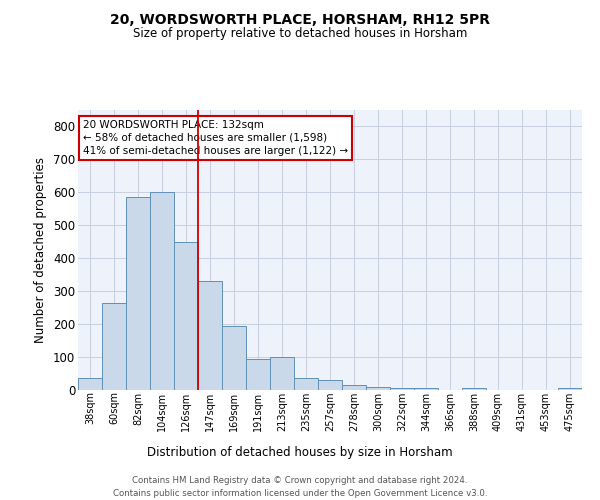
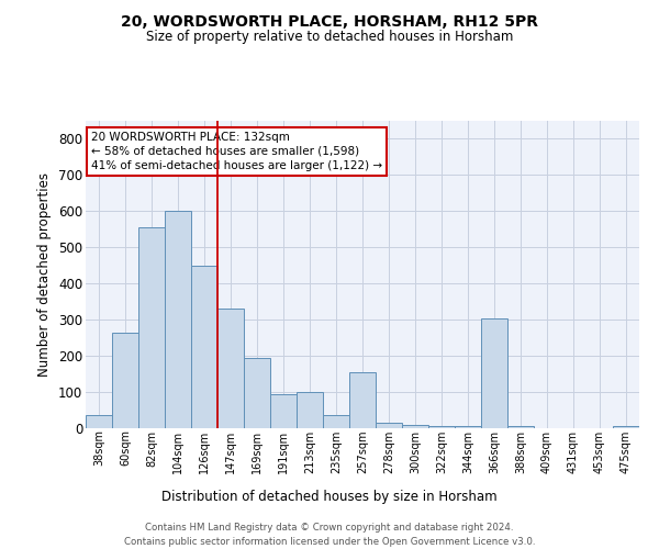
82sqm: 585 -> 555
257sqm: 30 -> 155
366sqm: 1 -> 305
